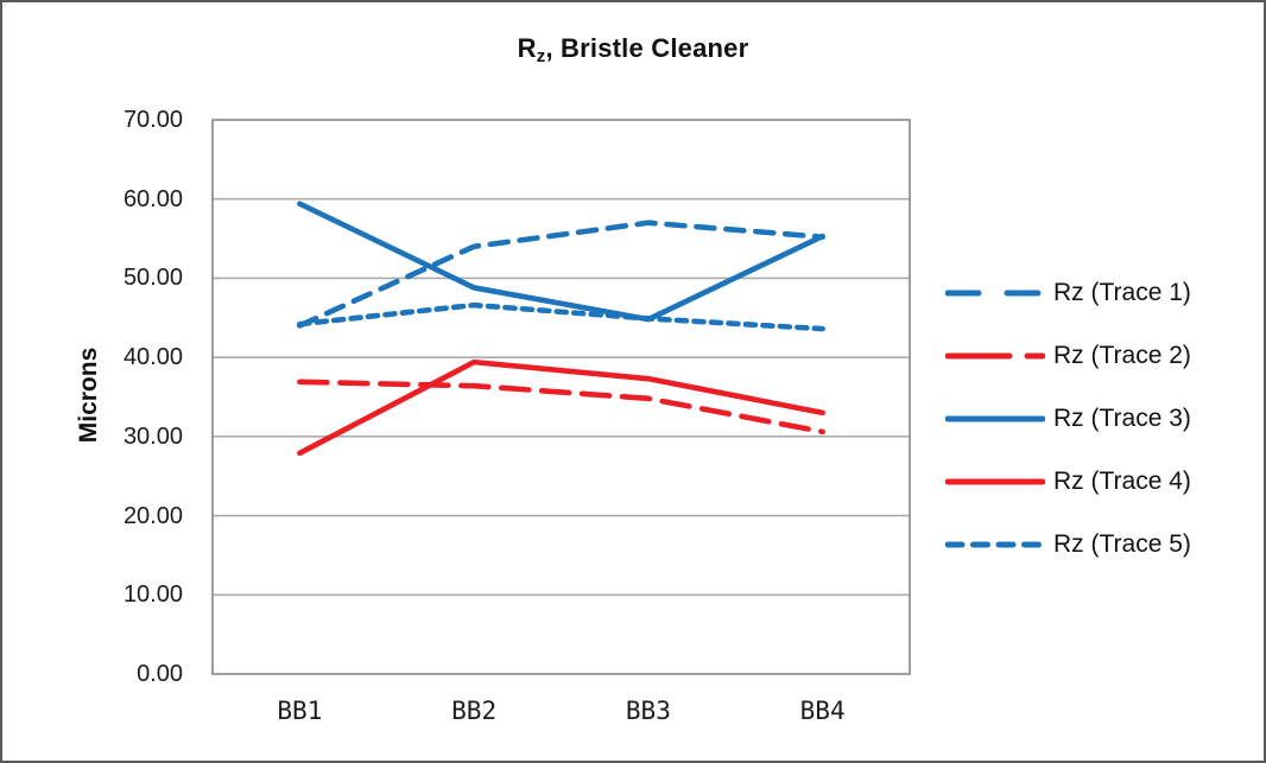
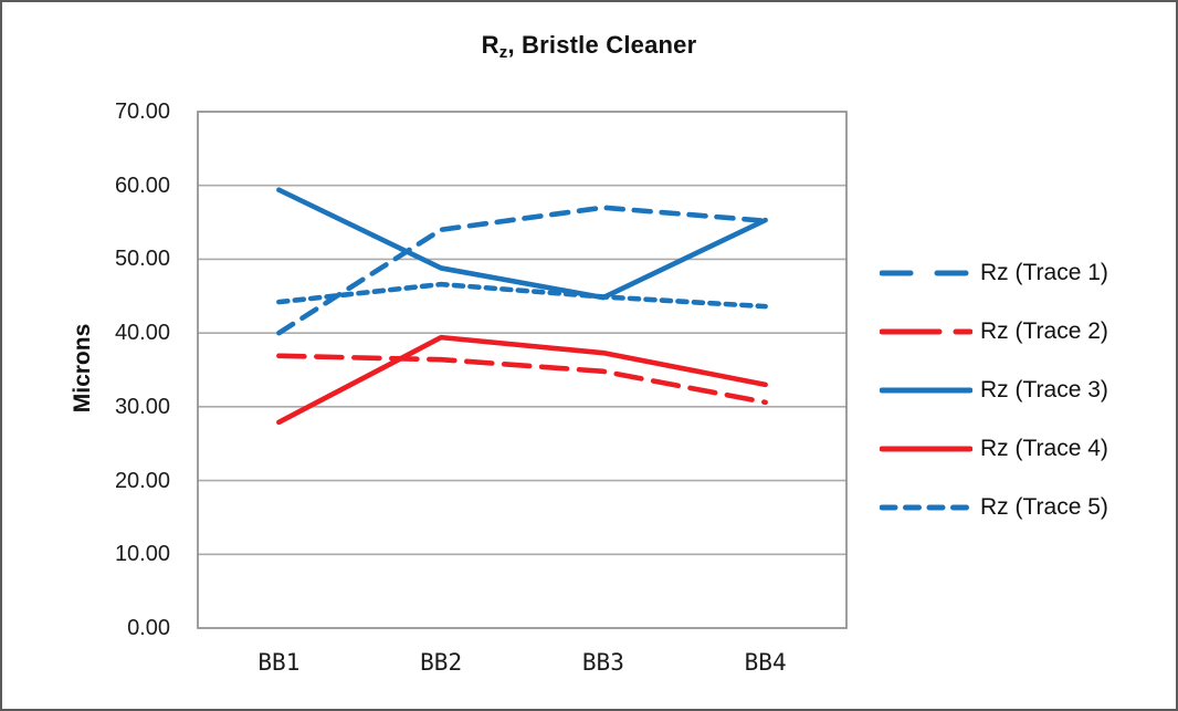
Rz (Trace 1)/BB1: 44 -> 40
